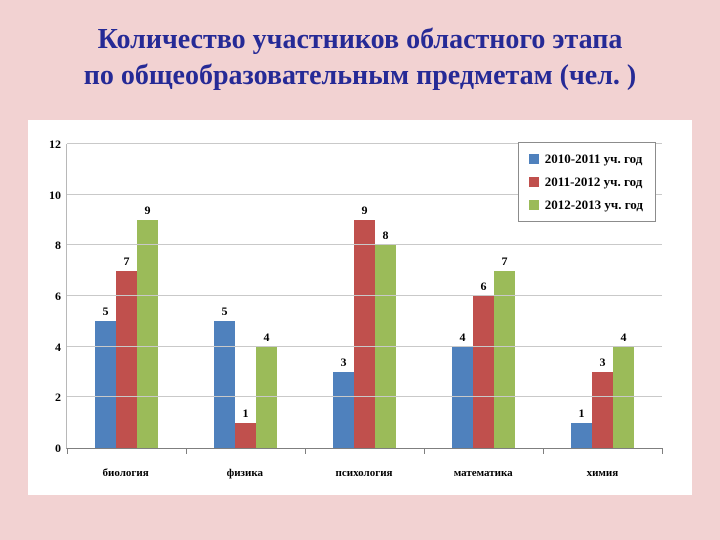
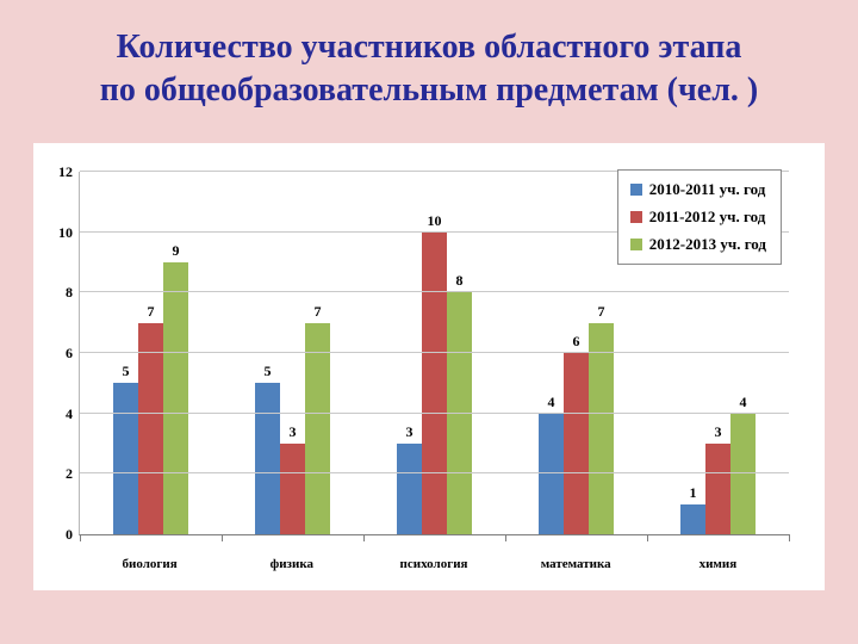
2011-2012 уч. год/физика: 1 -> 3
2012-2013 уч. год/физика: 4 -> 7
2011-2012 уч. год/психология: 9 -> 10
